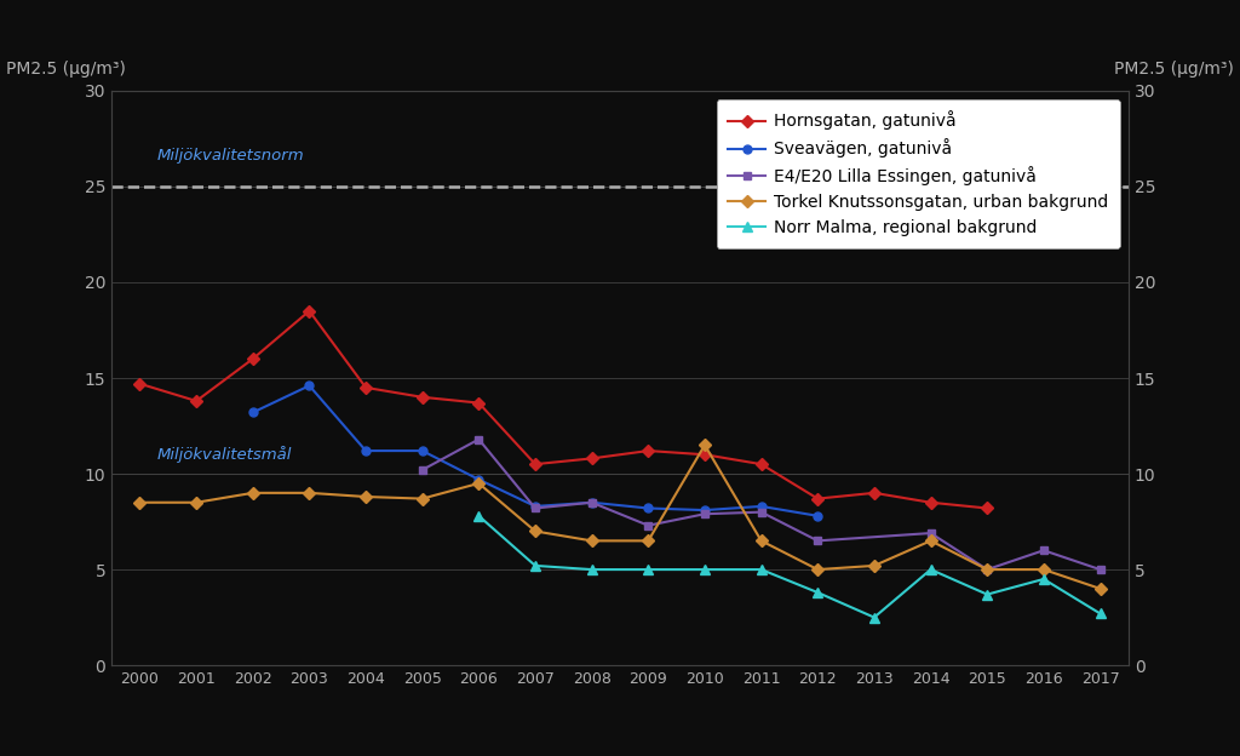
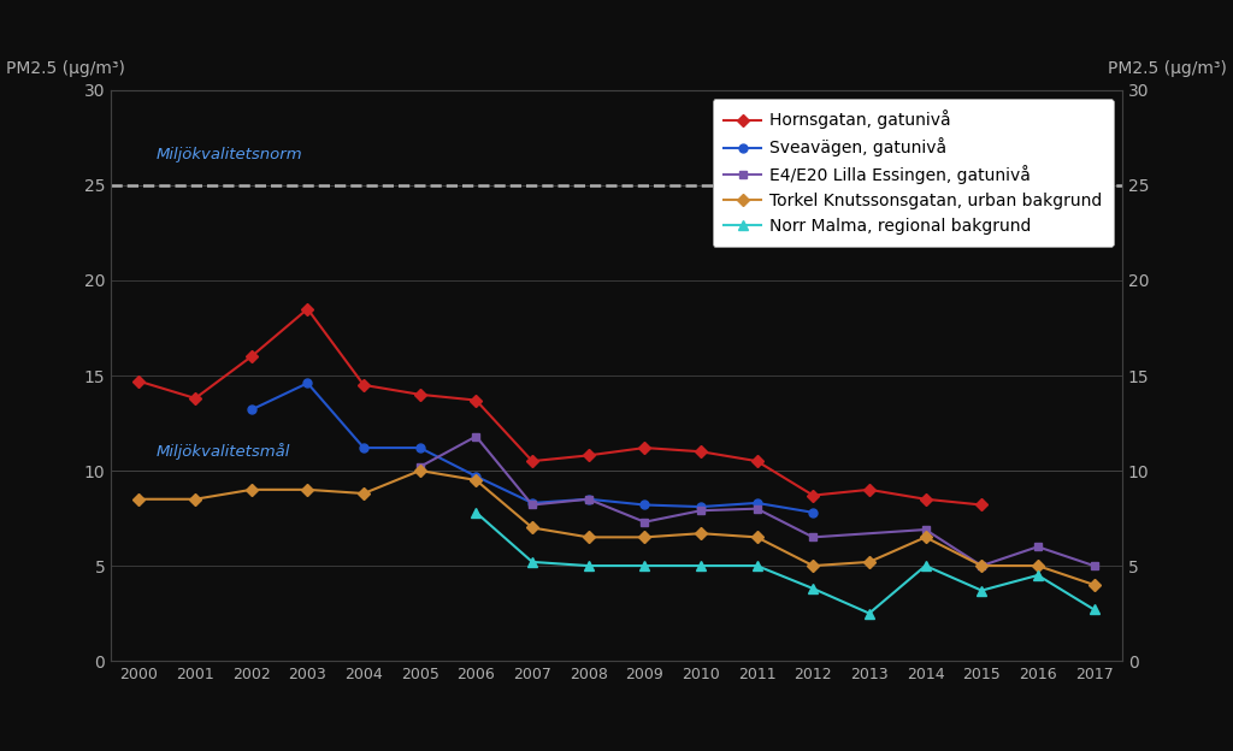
Torkel Knutssonsgatan, urban bakgrund/2005: 8.7 -> 10.0
Torkel Knutssonsgatan, urban bakgrund/2010: 11.5 -> 6.7
